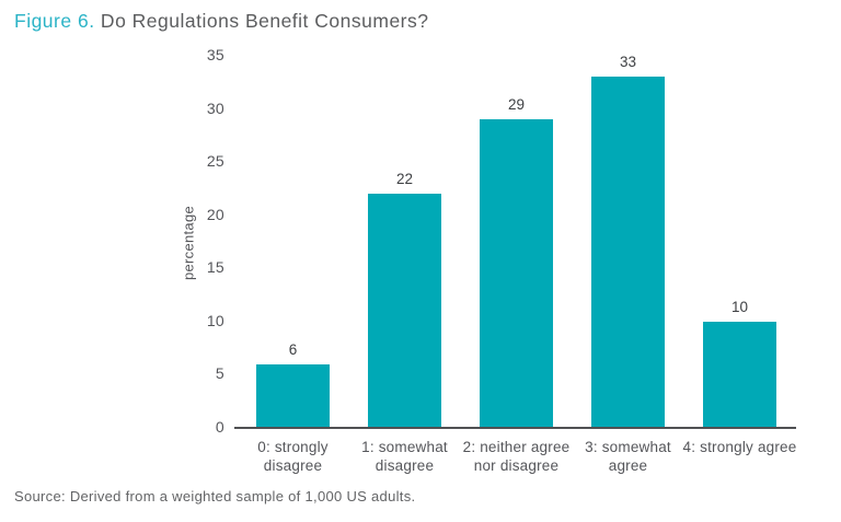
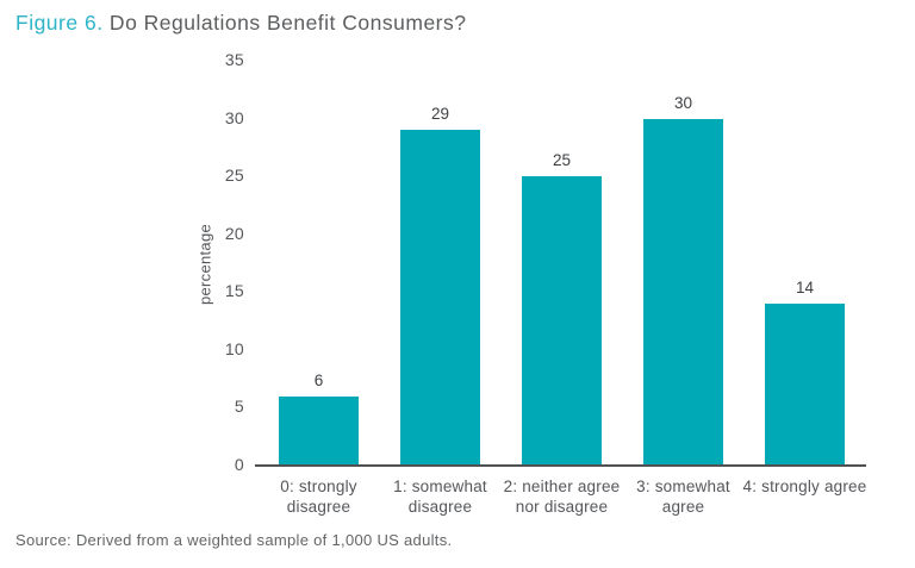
1: somewhat disagree: 22 -> 29
2: neither agree nor disagree: 29 -> 25
3: somewhat agree: 33 -> 30
4: strongly agree: 10 -> 14
